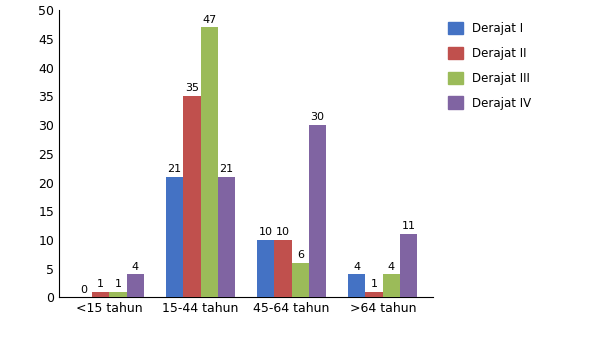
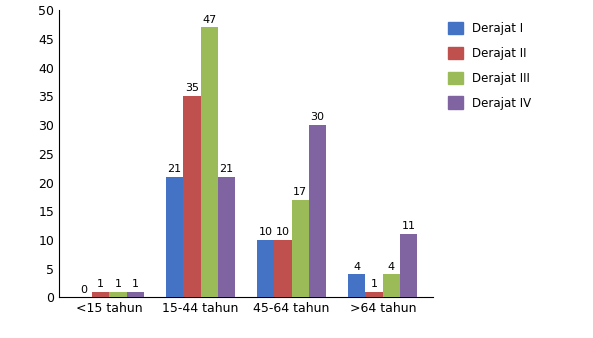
Derajat IV/<15 tahun: 4 -> 1
Derajat III/45-64 tahun: 6 -> 17
